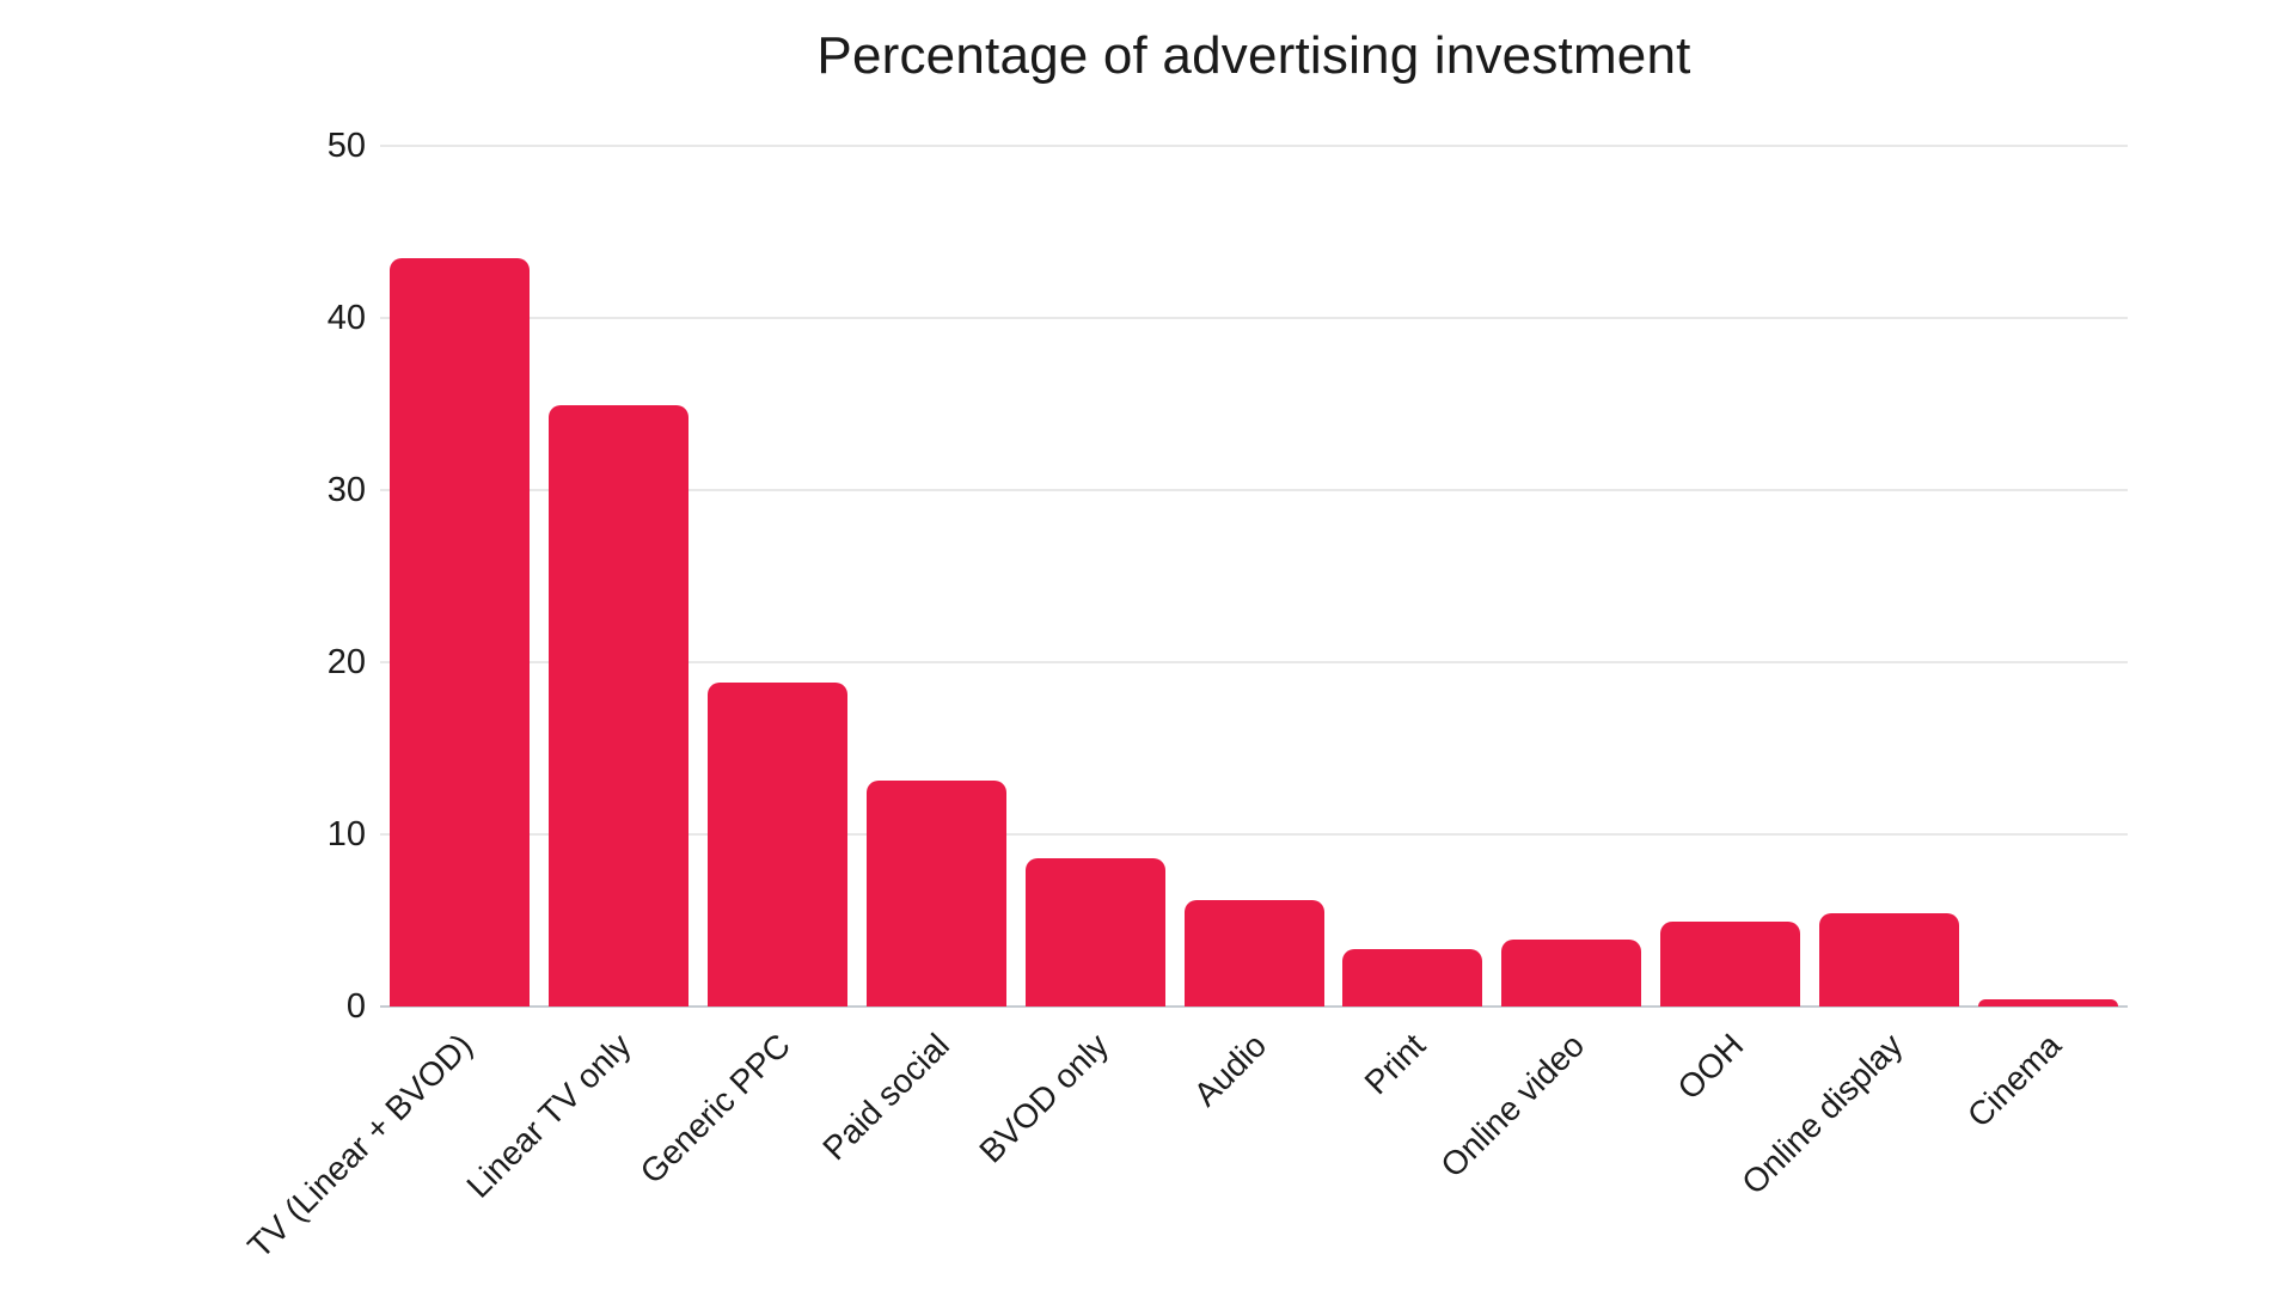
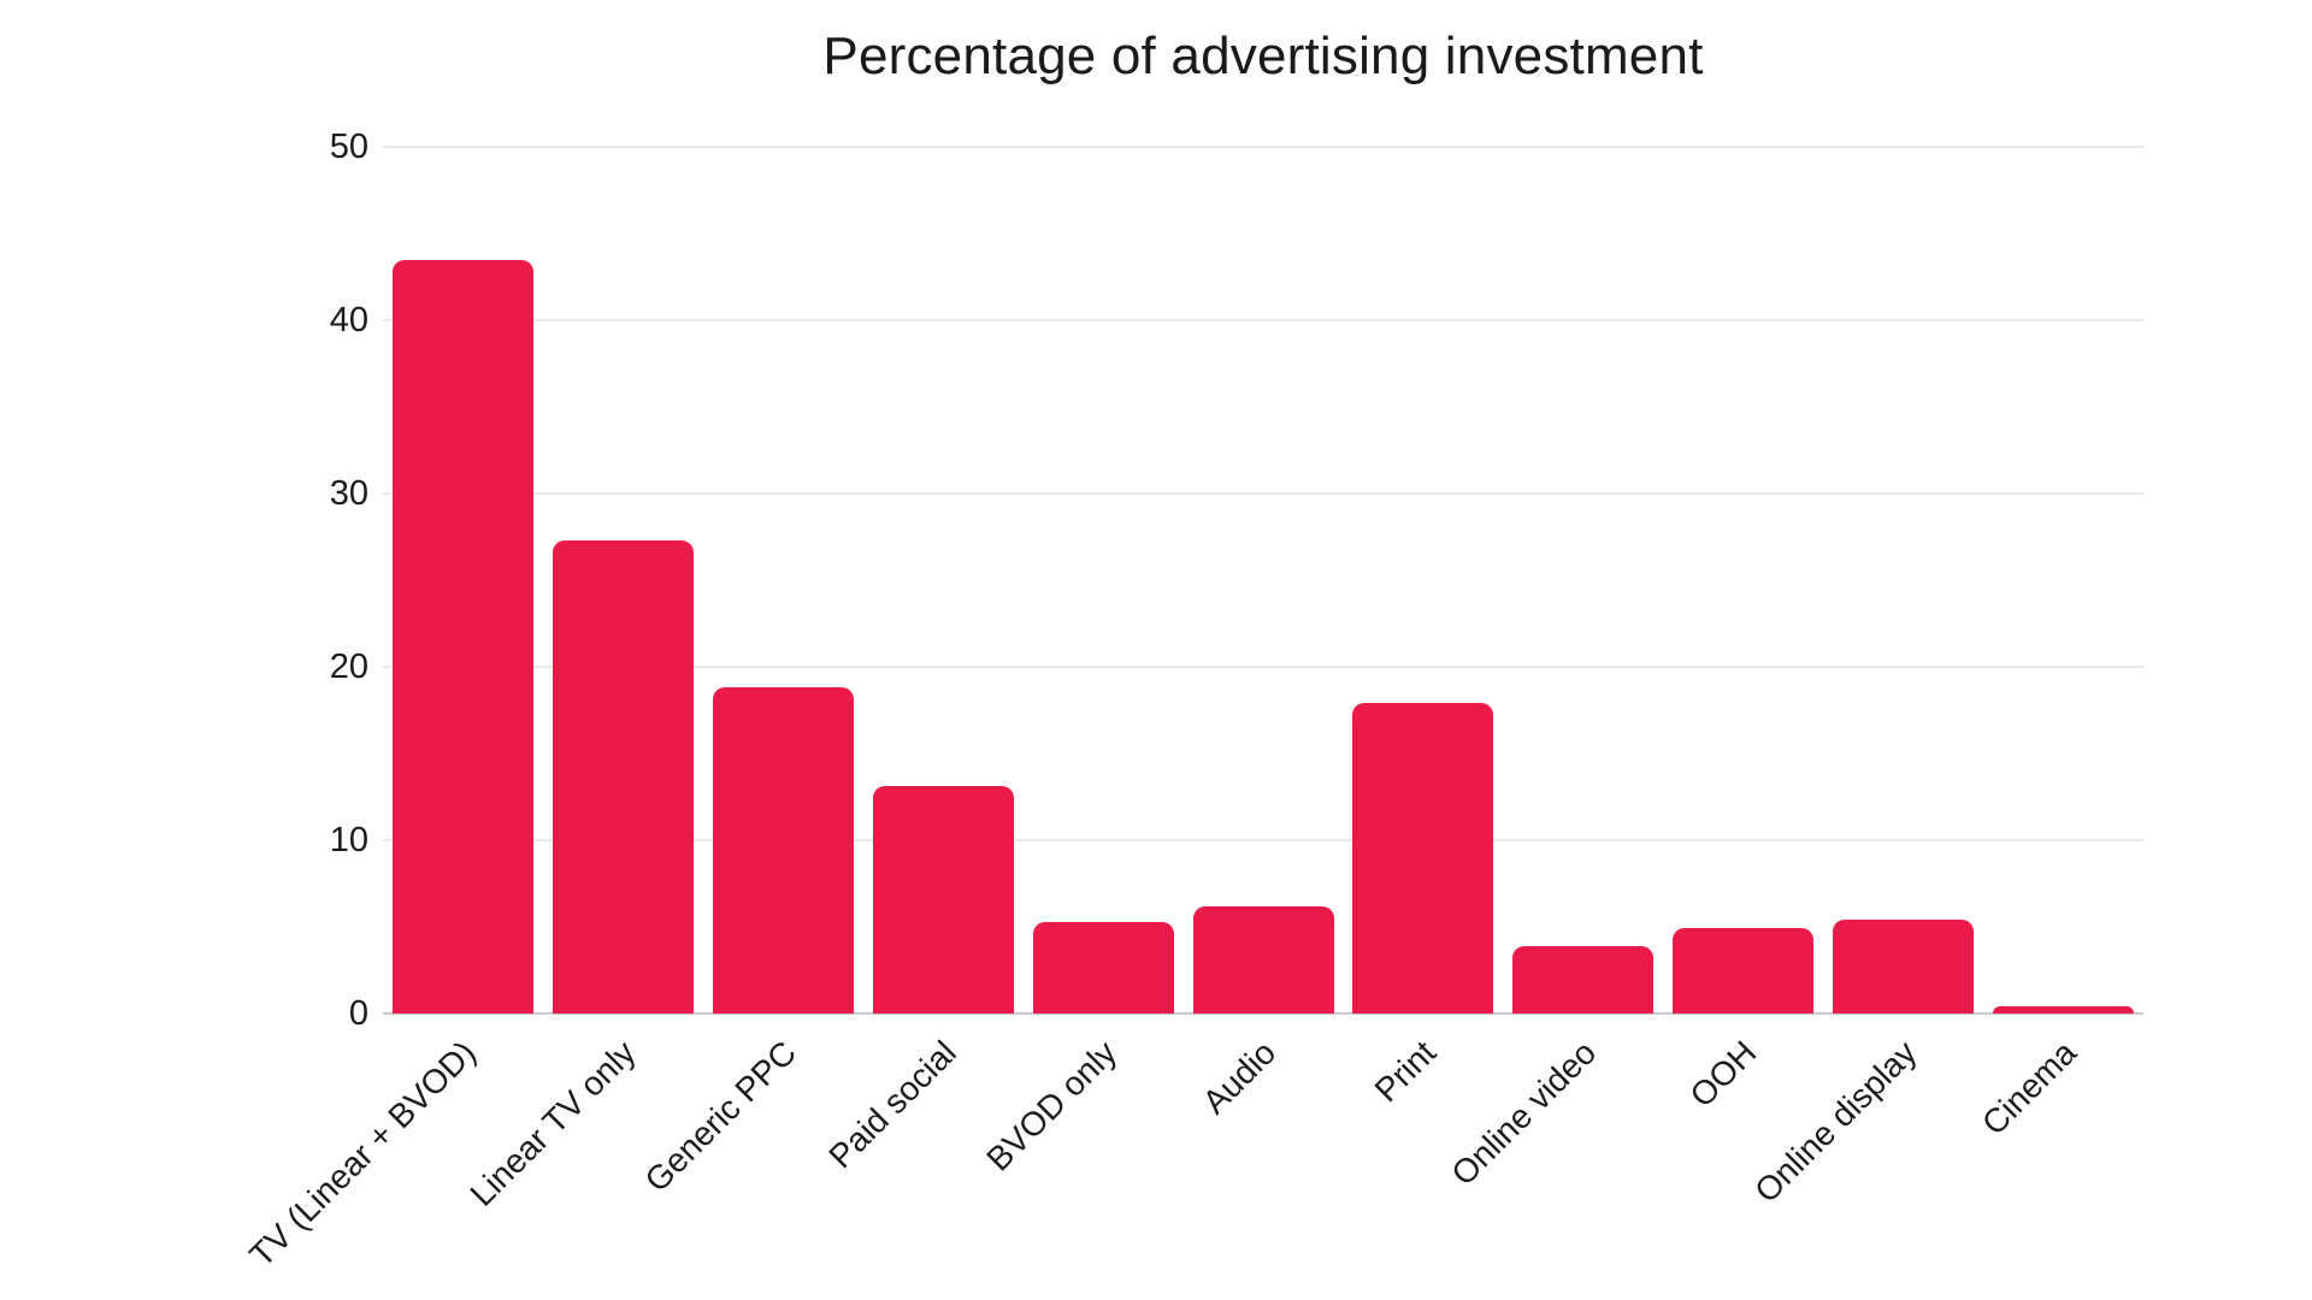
Linear TV only: 34.9 -> 27.3
BVOD only: 8.6 -> 5.3
Print: 3.3 -> 17.9
